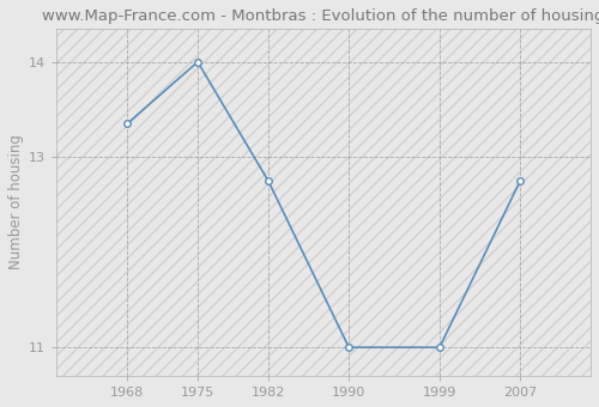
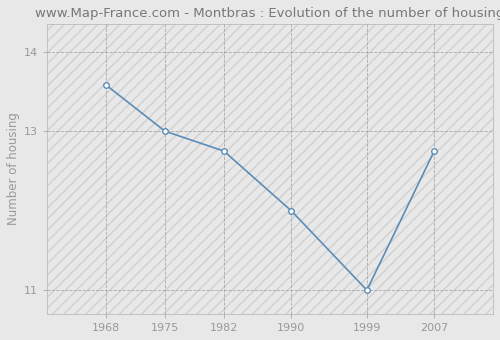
1968: 13.35 -> 13.58
1975: 14.00 -> 13.00
1990: 11.00 -> 12.00
